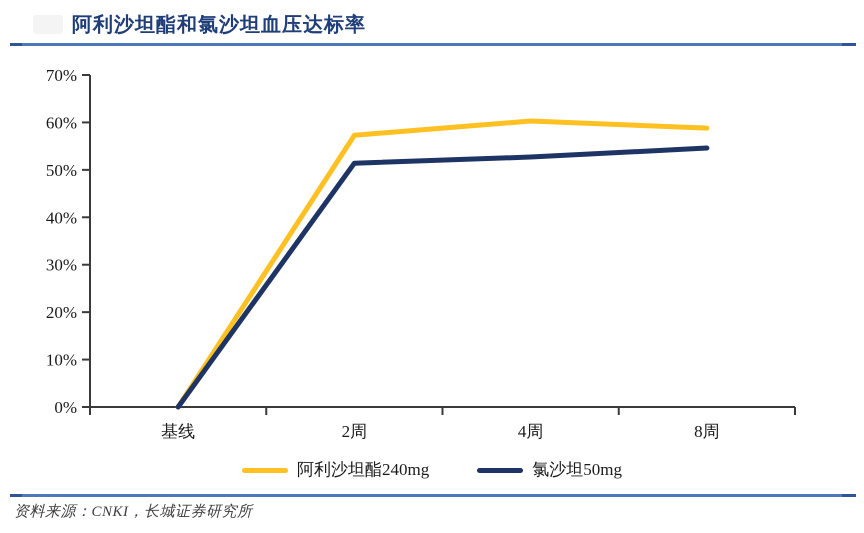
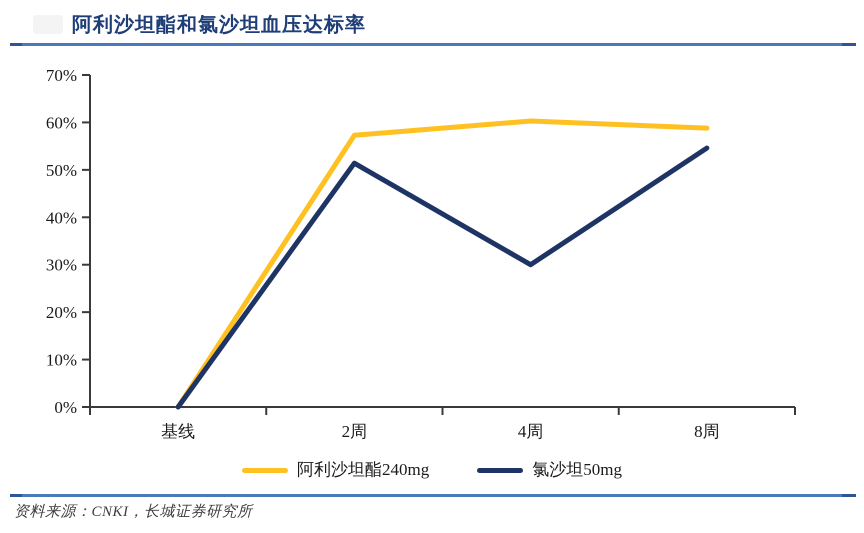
氯沙坦50mg/4周: 53% -> 30%
